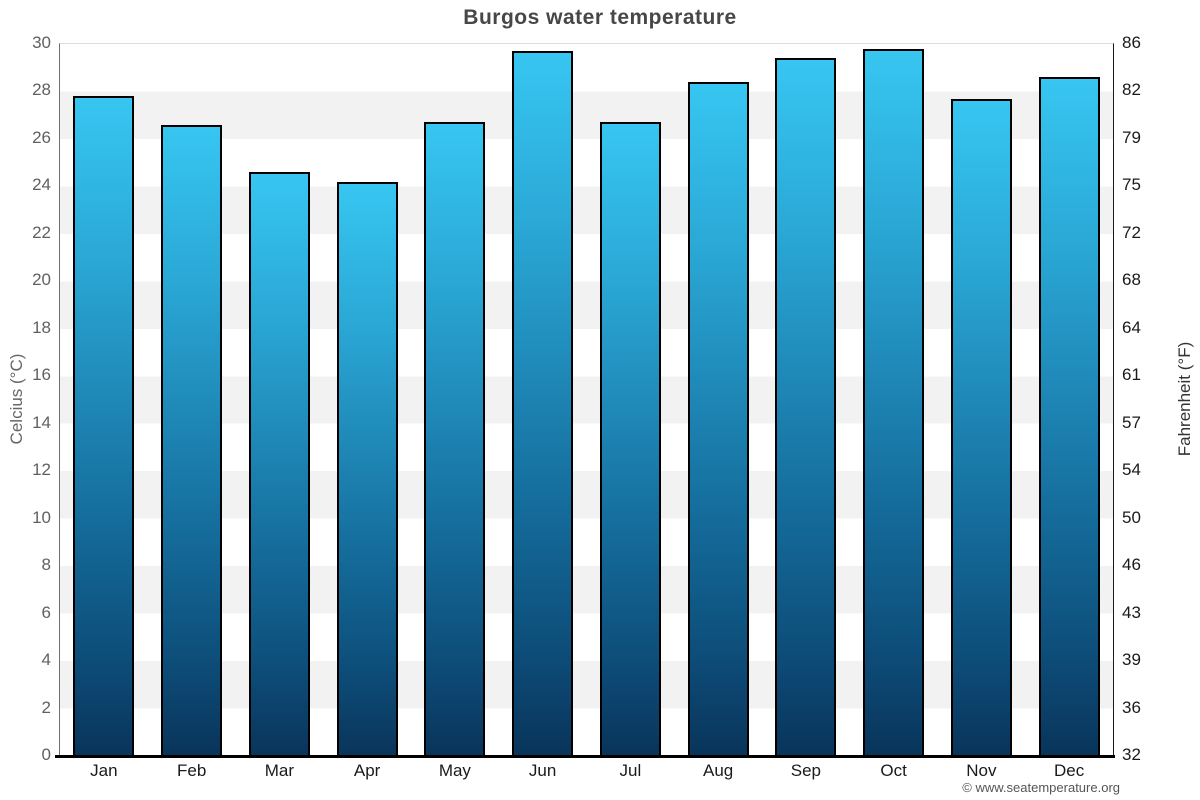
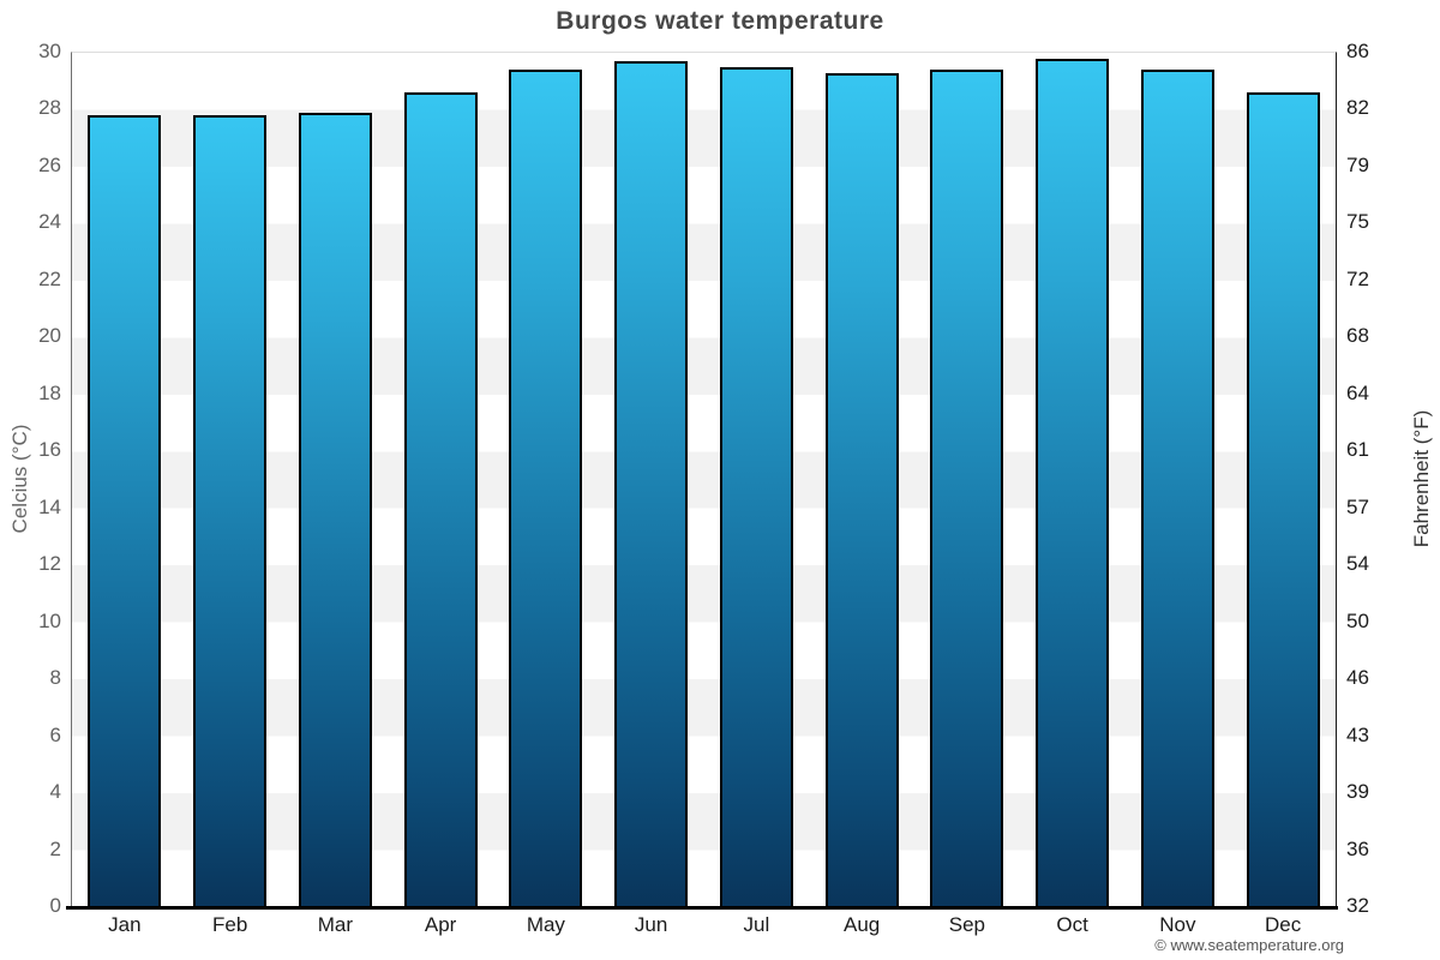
Feb: 26.6 -> 27.8
Mar: 24.6 -> 27.9
Apr: 24.2 -> 28.6
May: 26.7 -> 29.4
Jul: 26.7 -> 29.5
Aug: 28.4 -> 29.3
Nov: 27.7 -> 29.4
